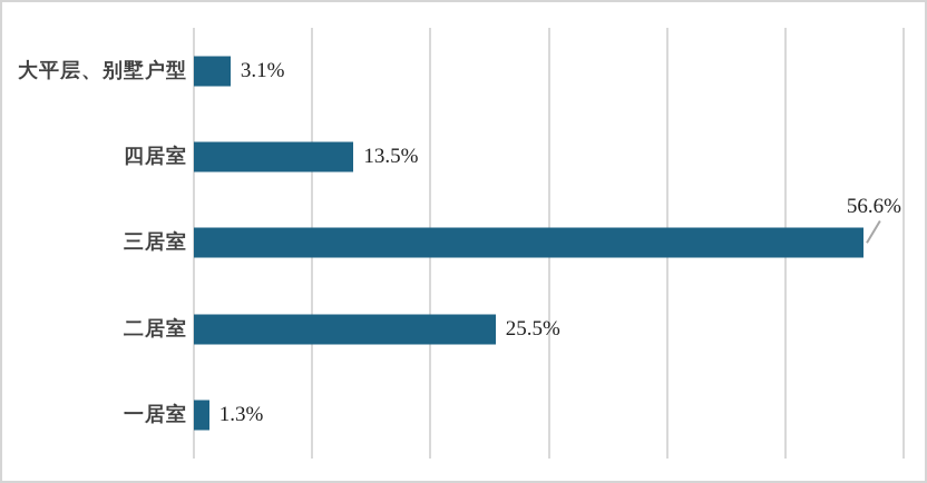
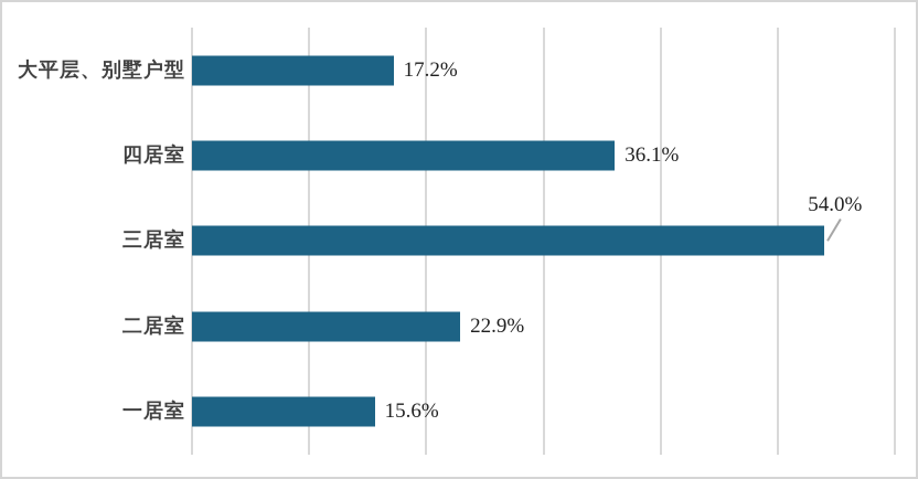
大平层、别墅户型: 3.1% -> 17.2%
四居室: 13.5% -> 36.1%
三居室: 56.6% -> 54.0%
二居室: 25.5% -> 22.9%
一居室: 1.3% -> 15.6%
